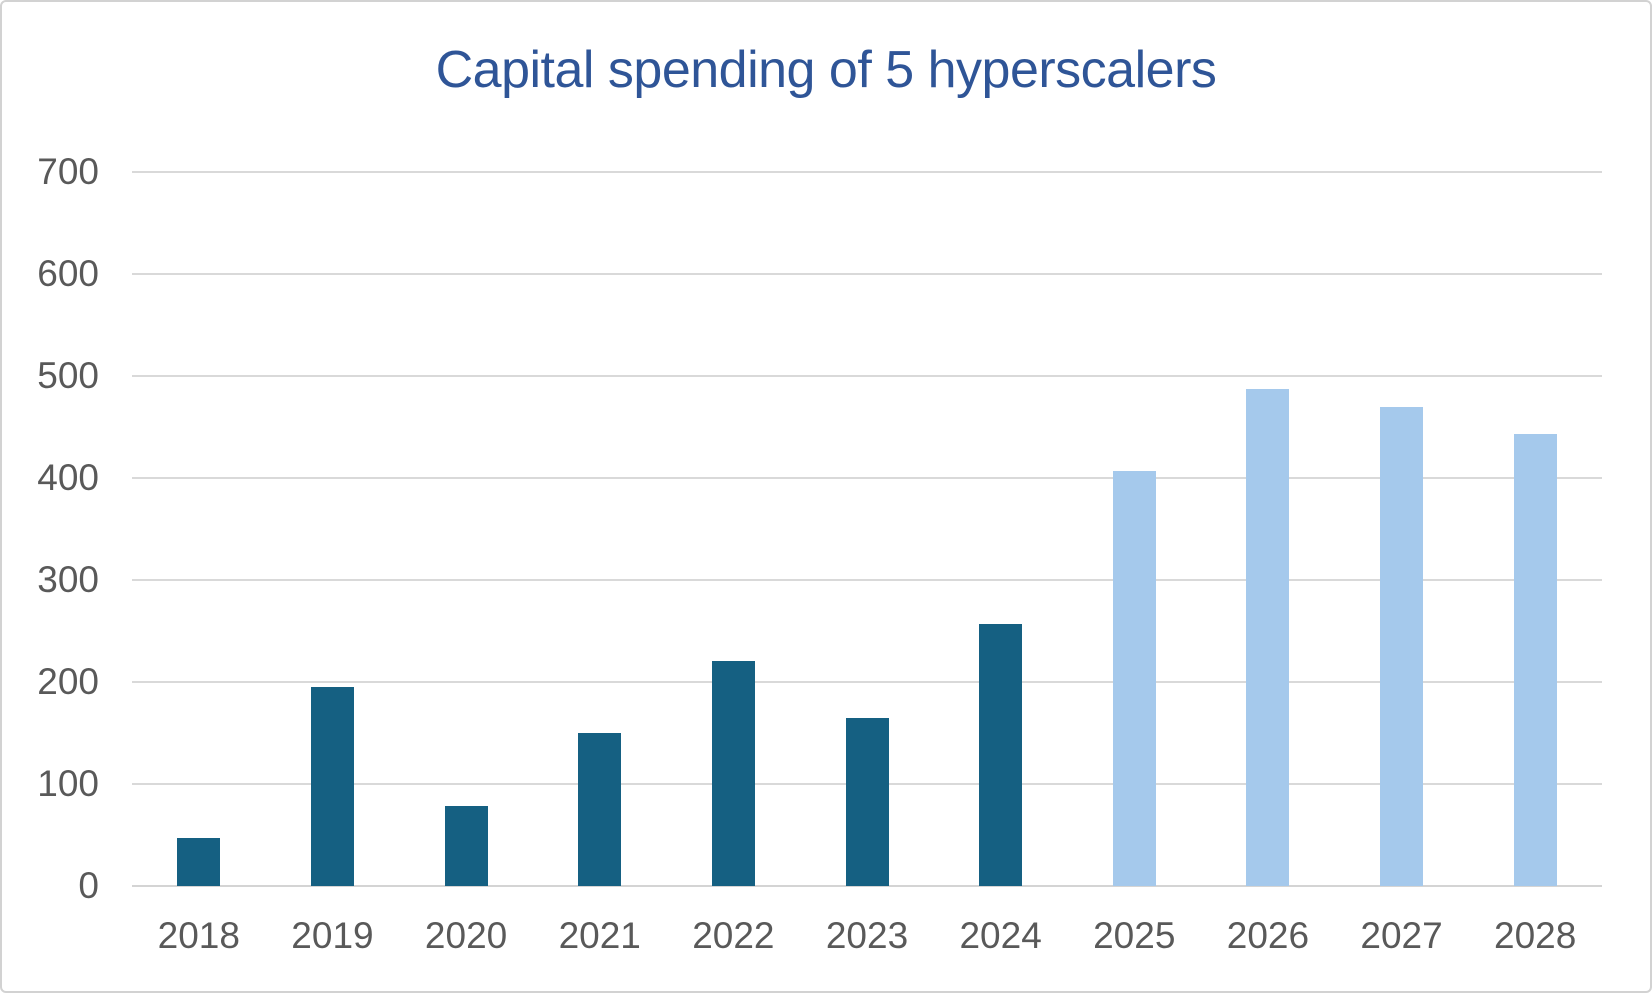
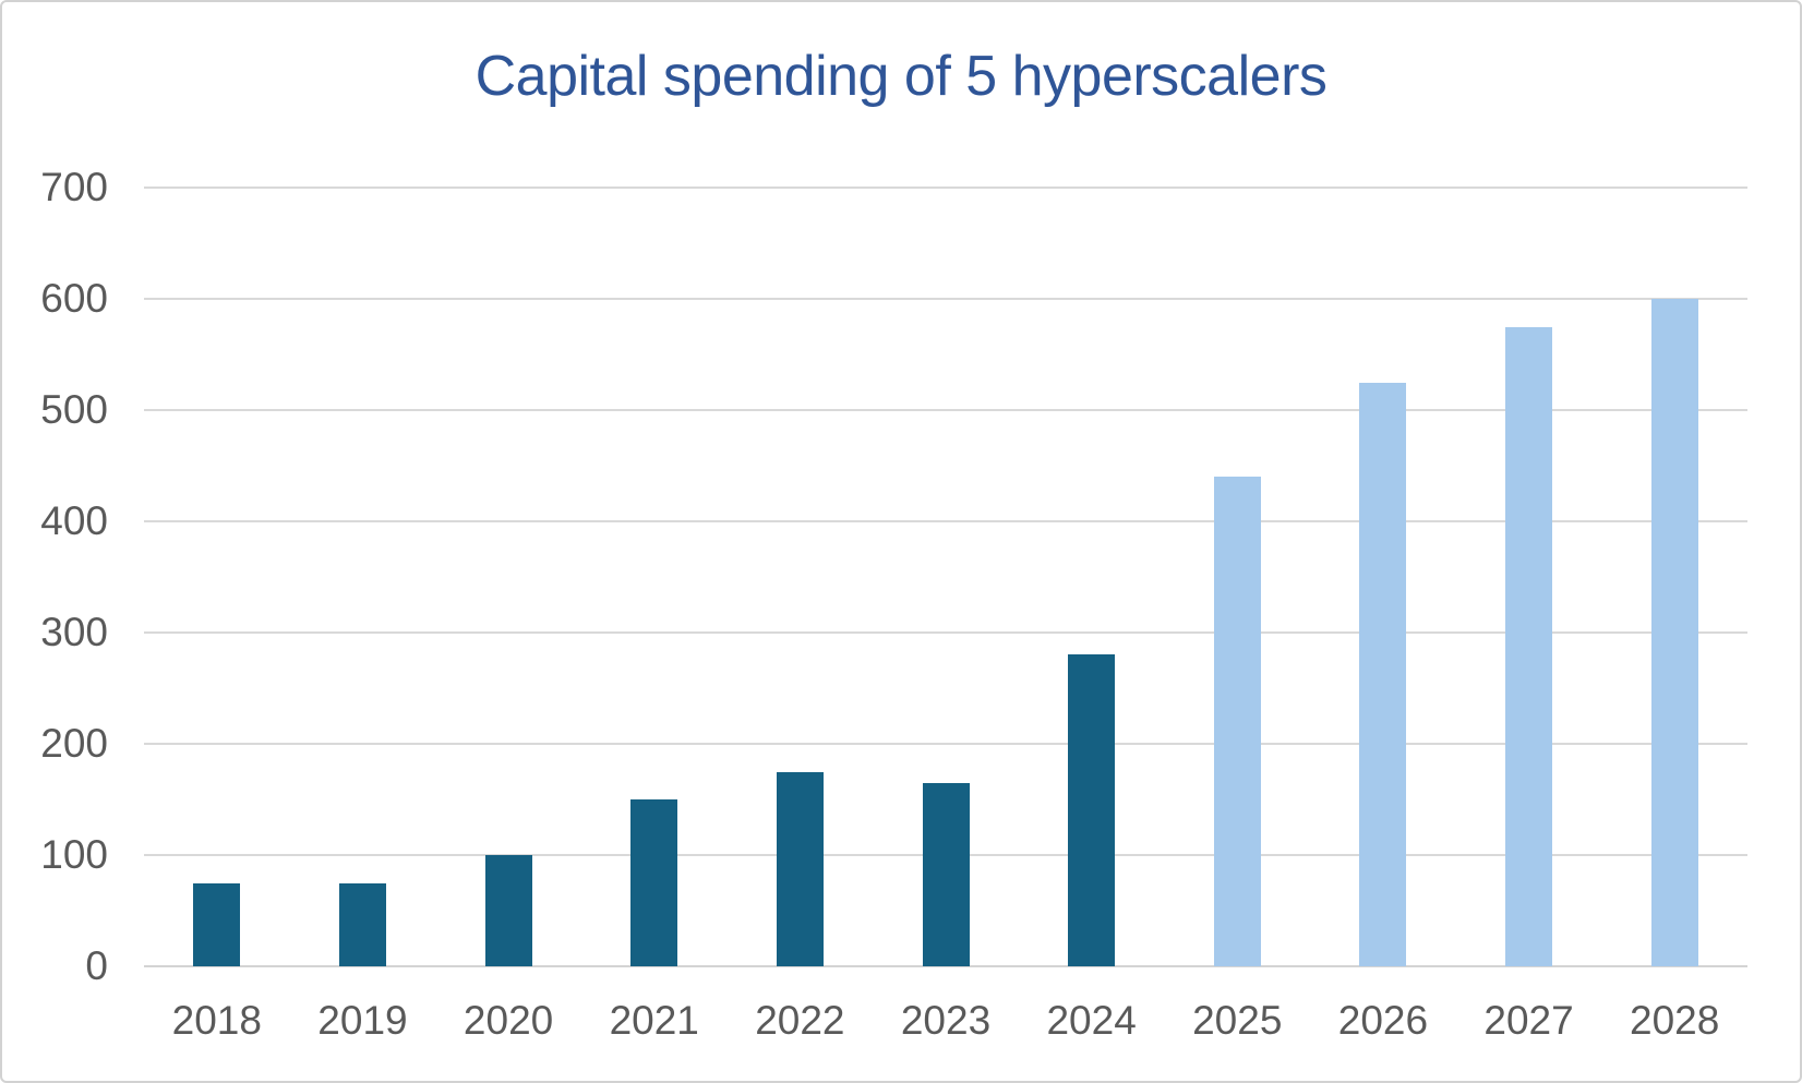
2018: 47 -> 75
2019: 195 -> 75
2020: 78 -> 100
2022: 221 -> 175
2024: 257 -> 280
2025: 407 -> 440
2026: 487 -> 525
2027: 470 -> 575
2028: 443 -> 600
